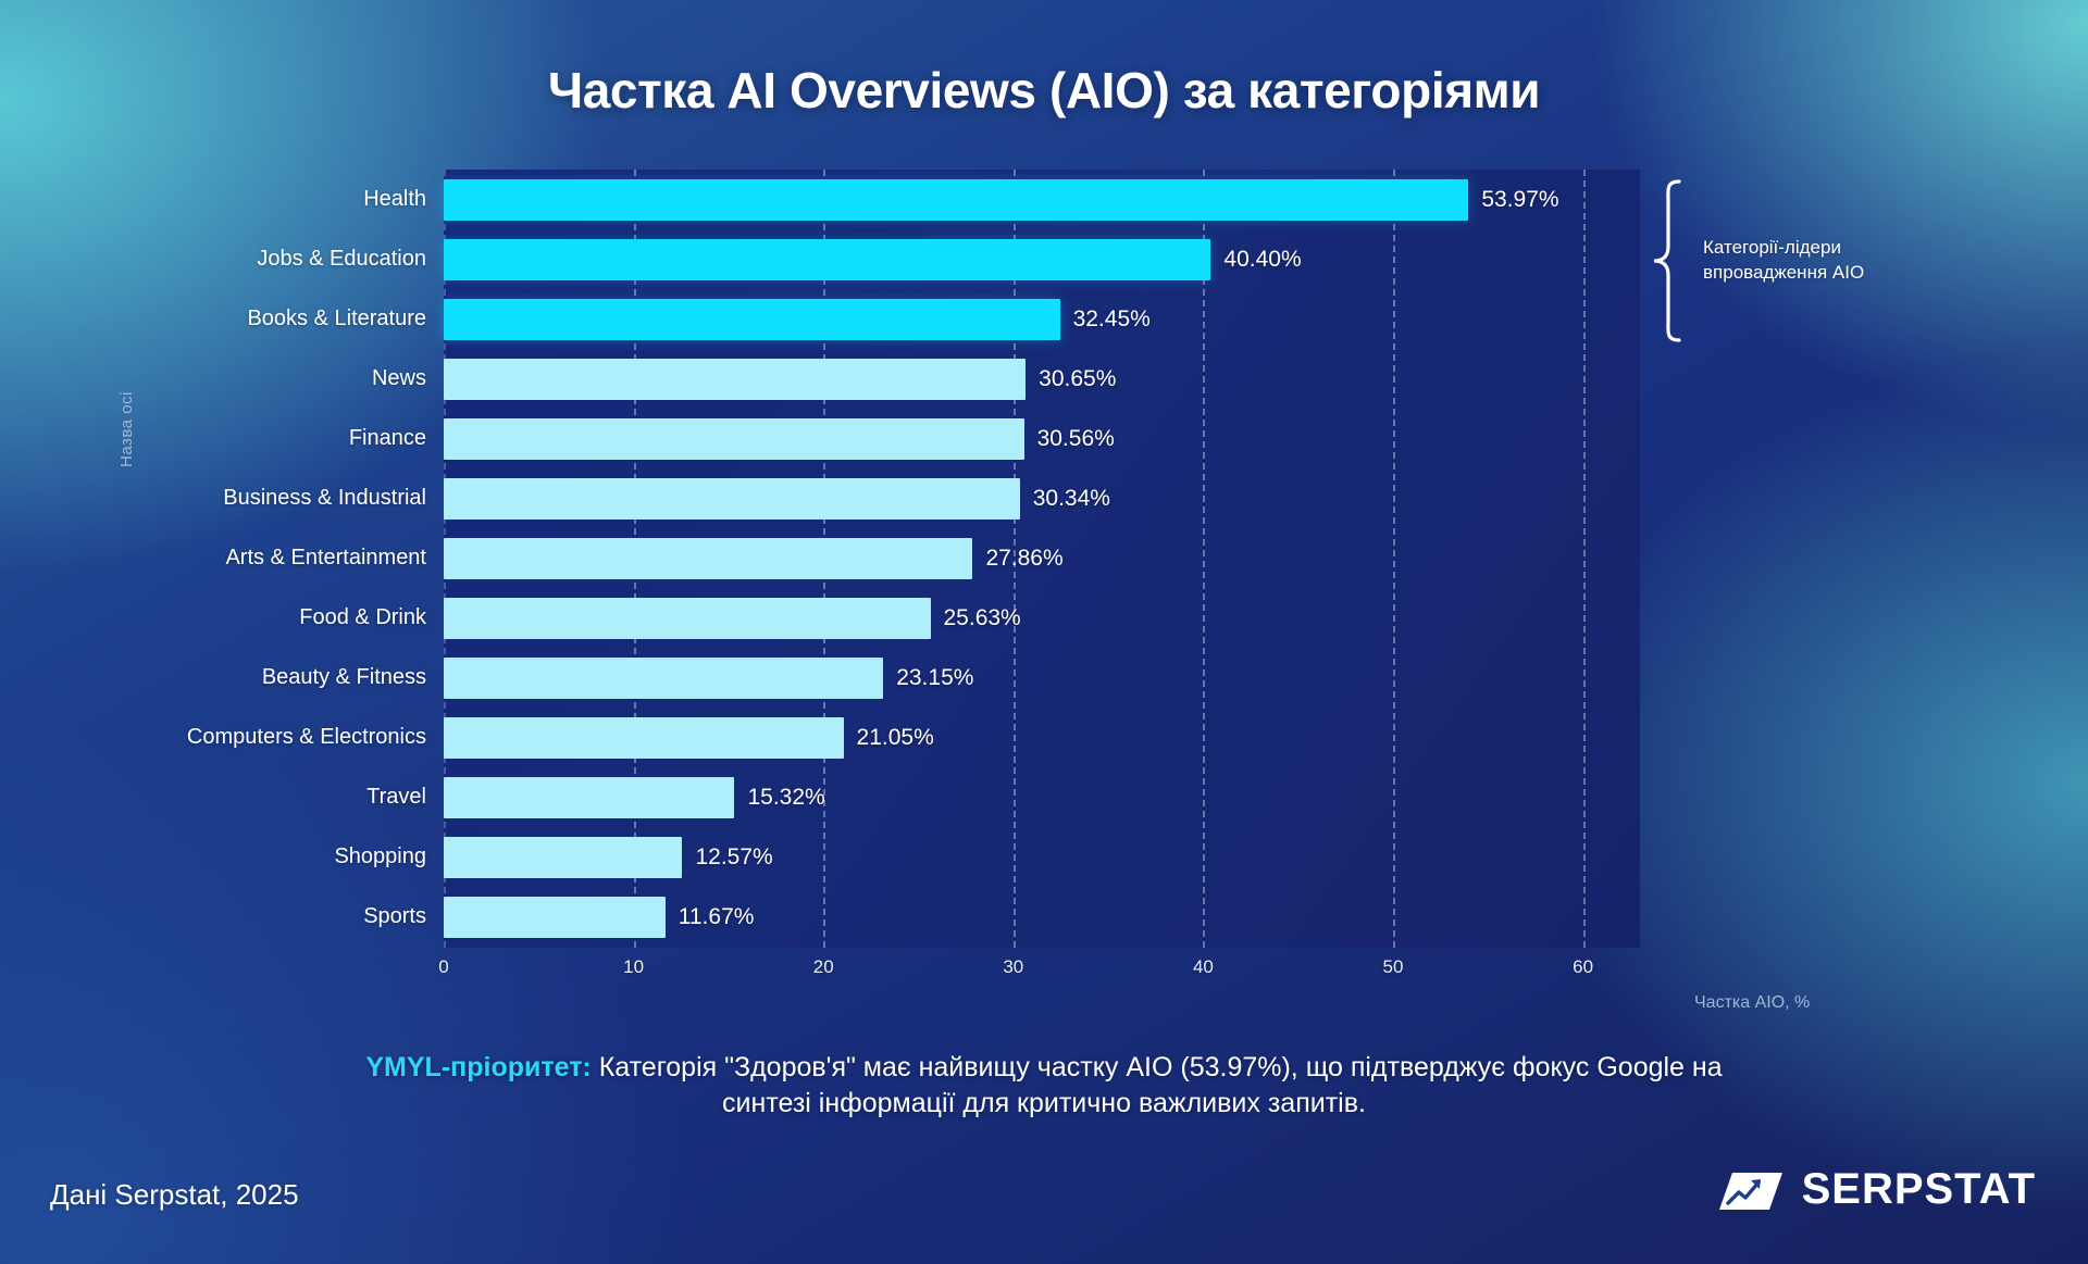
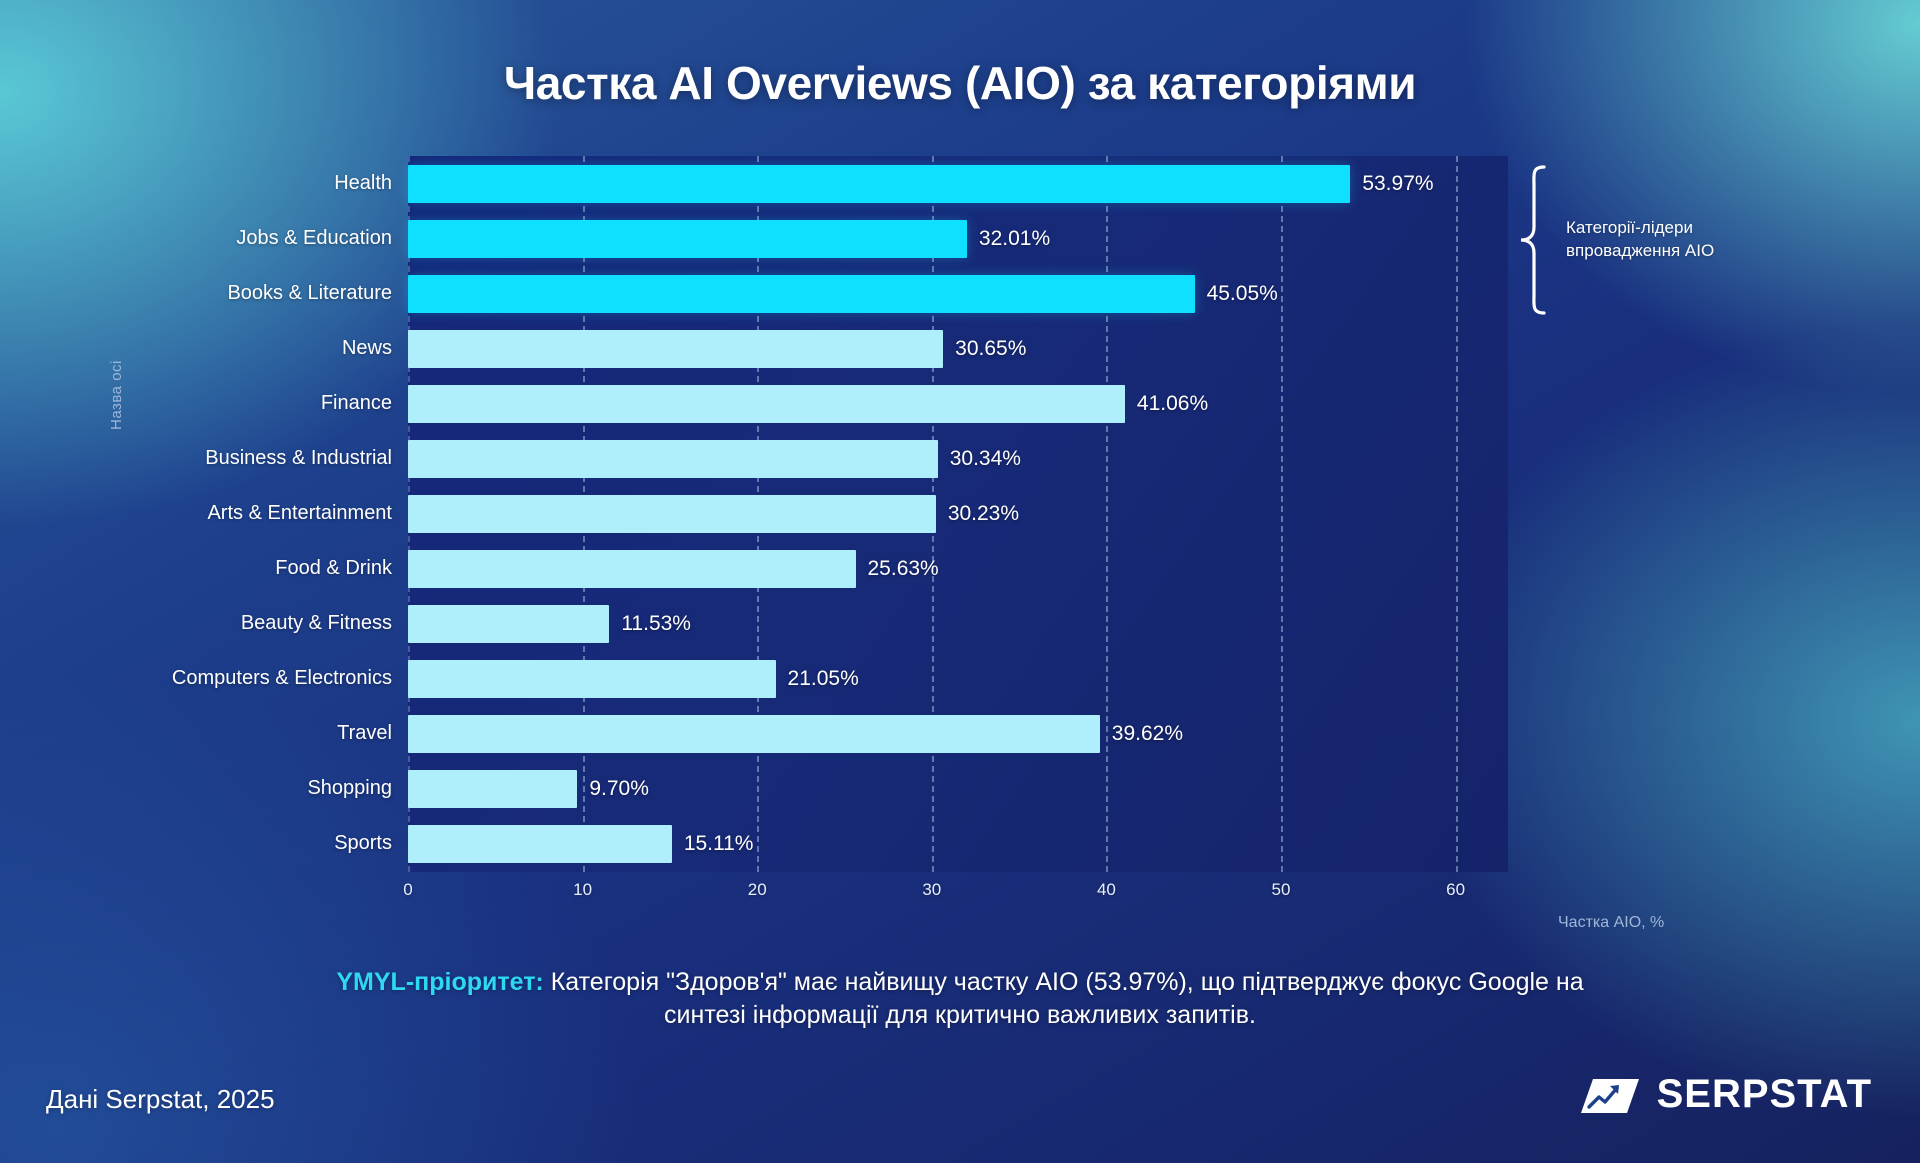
Jobs & Education: 40.40% -> 32.01%
Books & Literature: 32.45% -> 45.05%
Finance: 30.56% -> 41.06%
Arts & Entertainment: 27.86% -> 30.23%
Beauty & Fitness: 23.15% -> 11.53%
Travel: 15.32% -> 39.62%
Shopping: 12.57% -> 9.70%
Sports: 11.67% -> 15.11%
